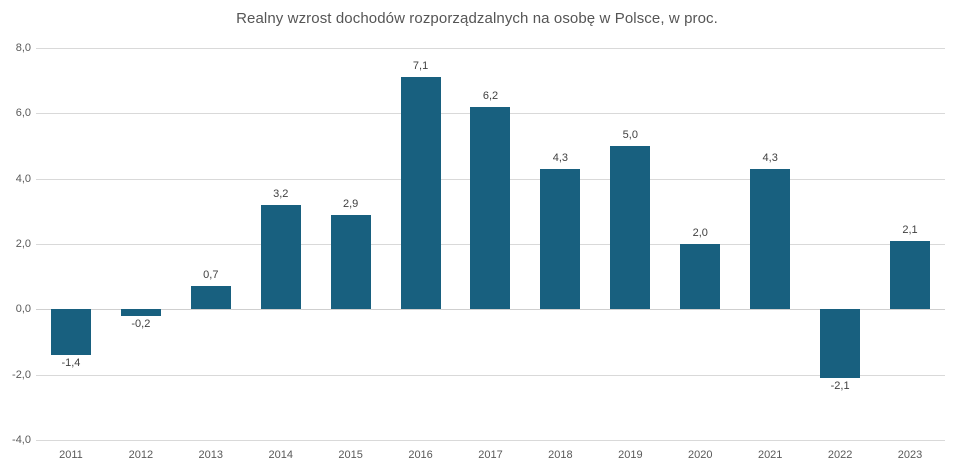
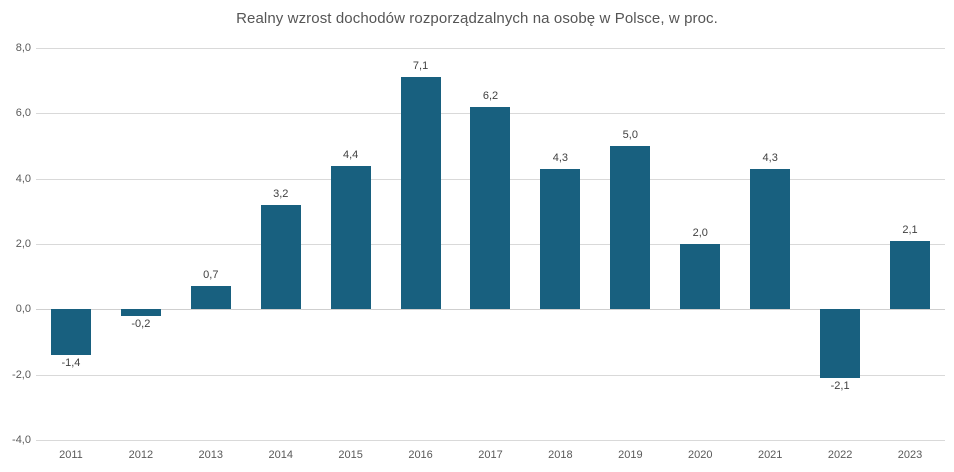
2015: 2,9 -> 4,4
